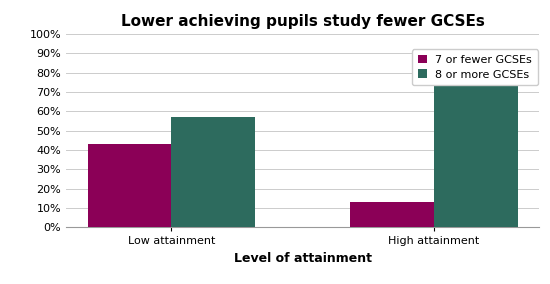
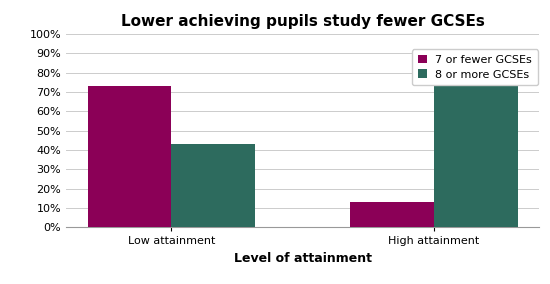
7 or fewer GCSEs/Low attainment: 43% -> 73%
8 or more GCSEs/Low attainment: 57% -> 43%
